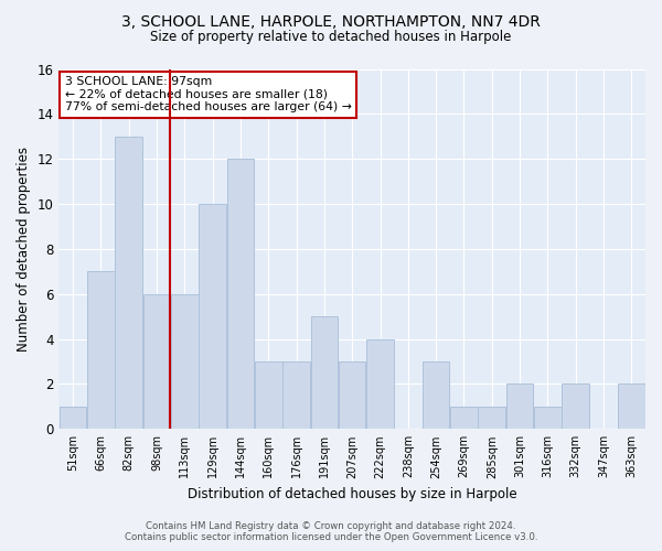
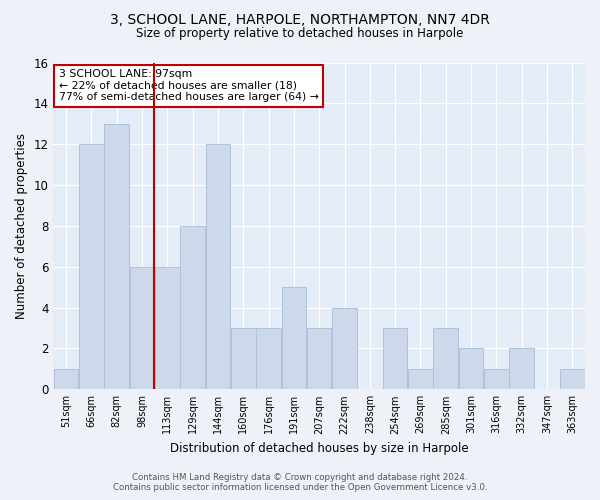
66sqm: 7 -> 12
129sqm: 10 -> 8
285sqm: 1 -> 3
363sqm: 2 -> 1
